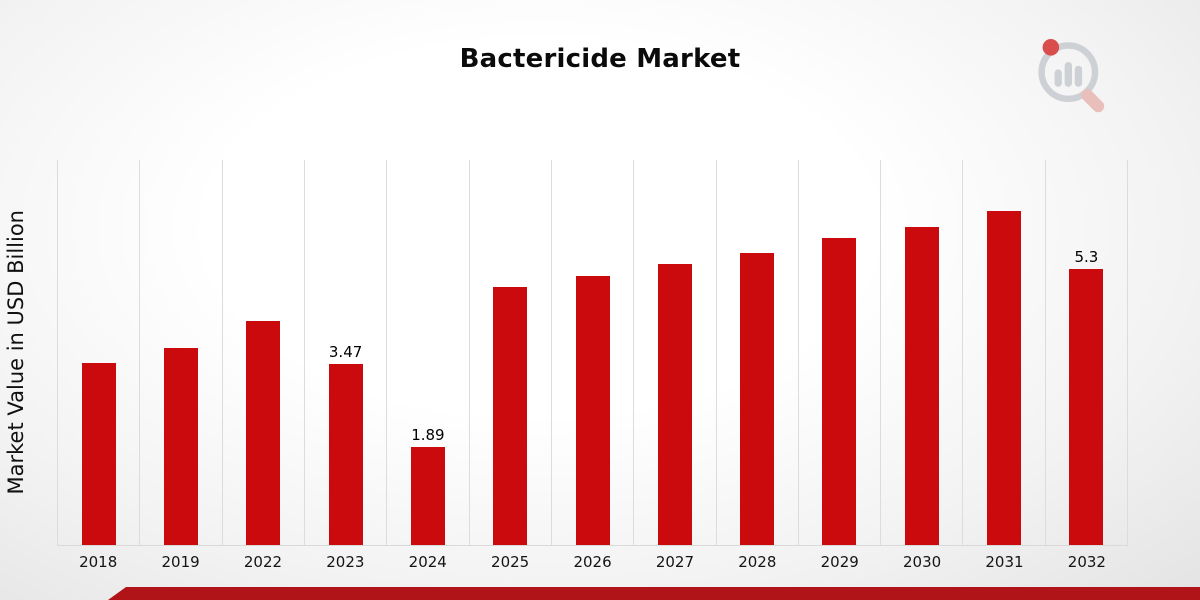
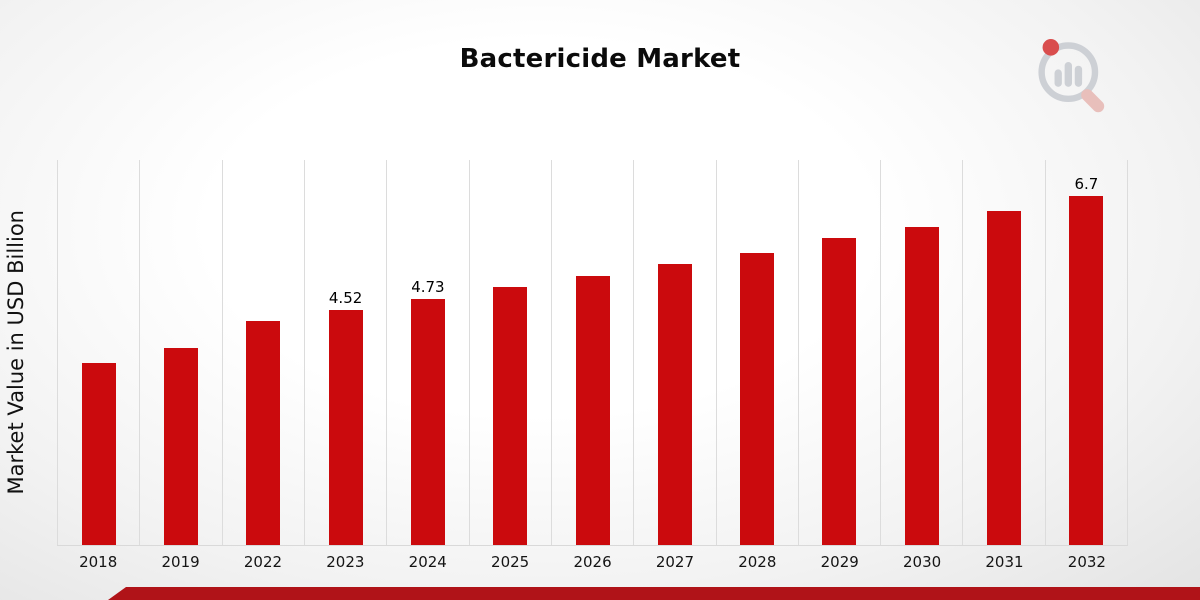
2023: 3.47 -> 4.52
2024: 1.89 -> 4.73
2032: 5.3 -> 6.7
